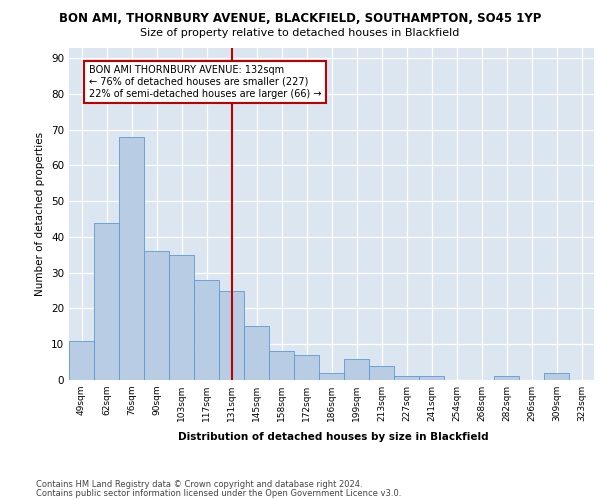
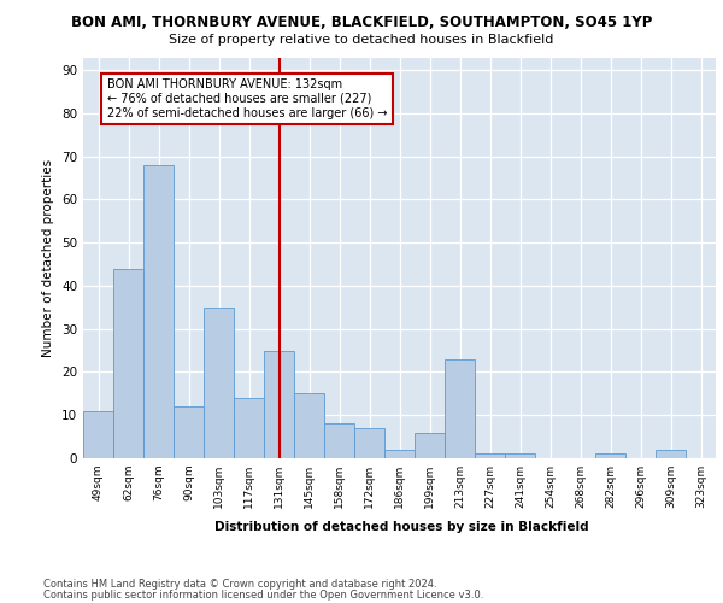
90sqm: 36 -> 12
117sqm: 28 -> 14
213sqm: 4 -> 23
